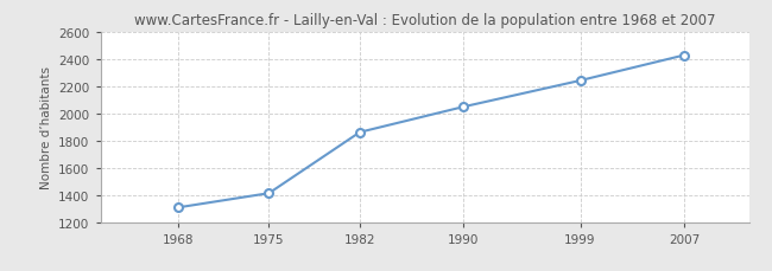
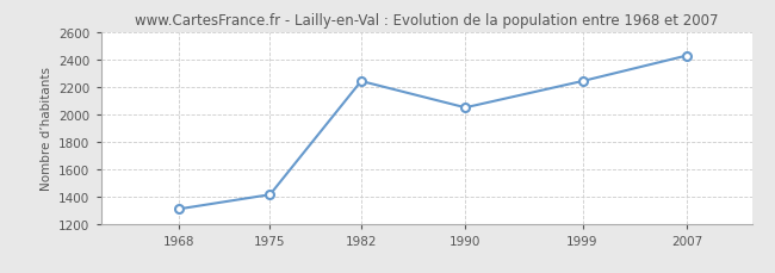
1982: 1860 -> 2240
